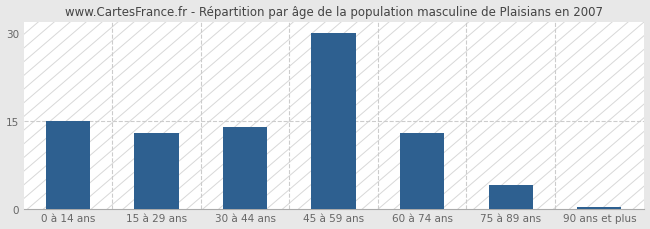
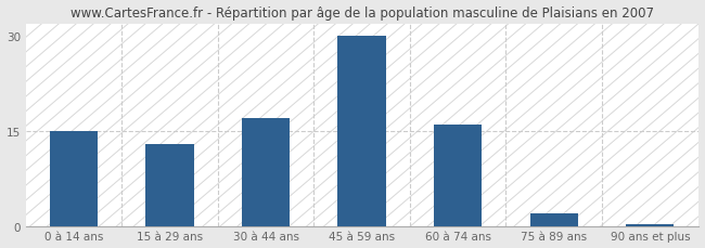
30 à 44 ans: 14.0 -> 17.0
60 à 74 ans: 13.0 -> 16.0
75 à 89 ans: 4.0 -> 2.0
